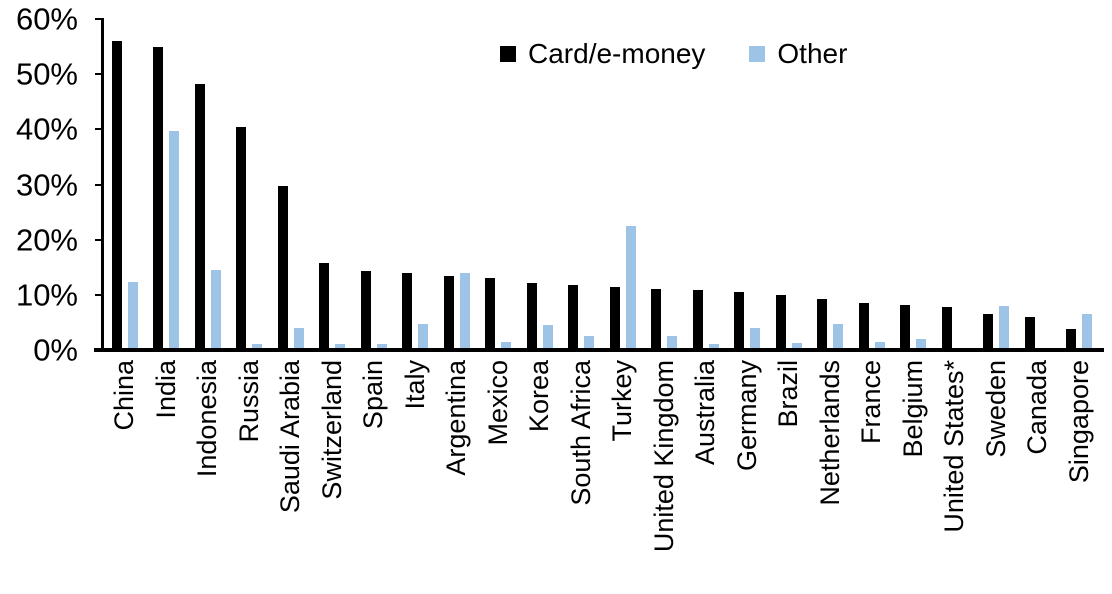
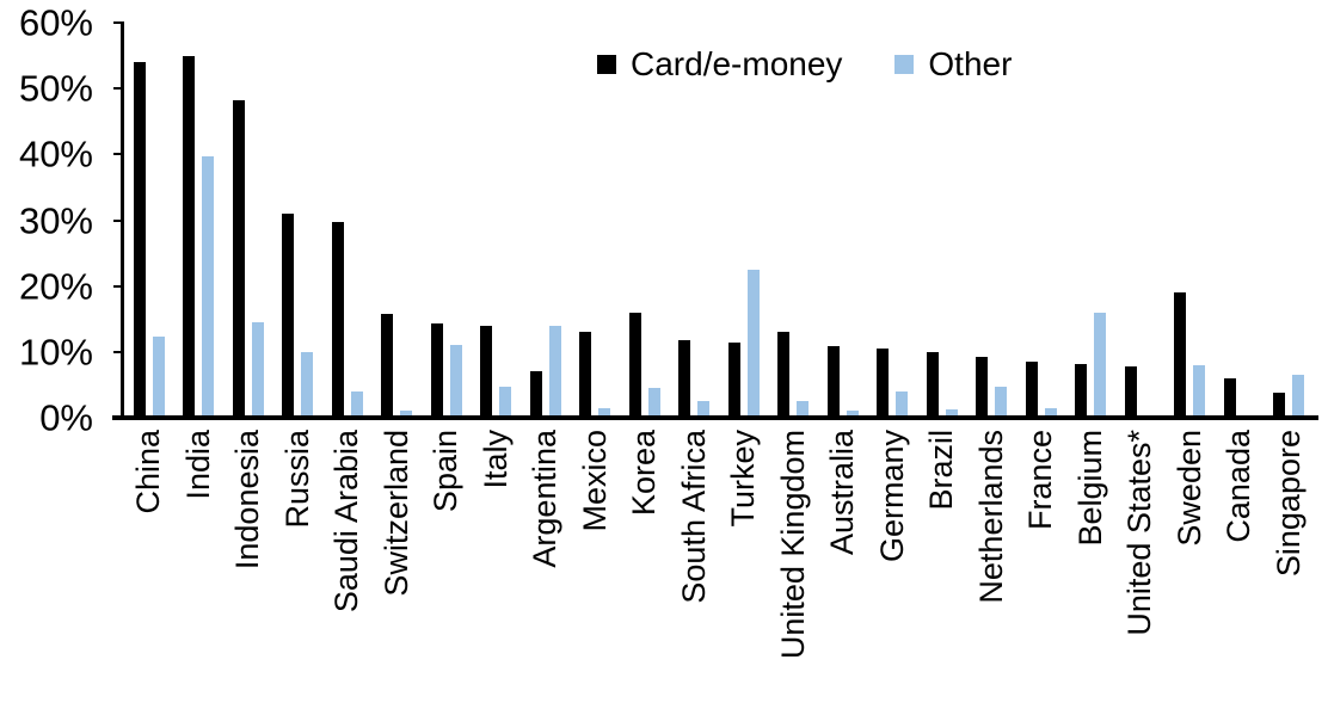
Card/e-money/China: 56% -> 54%
Card/e-money/Russia: 40% -> 31%
Other/Russia: 1% -> 10%
Other/Spain: 1% -> 11%
Card/e-money/Argentina: 14% -> 7%
Card/e-money/Korea: 12% -> 16%
Card/e-money/United Kingdom: 11% -> 13%
Other/Belgium: 2% -> 16%
Card/e-money/Sweden: 6% -> 19%
